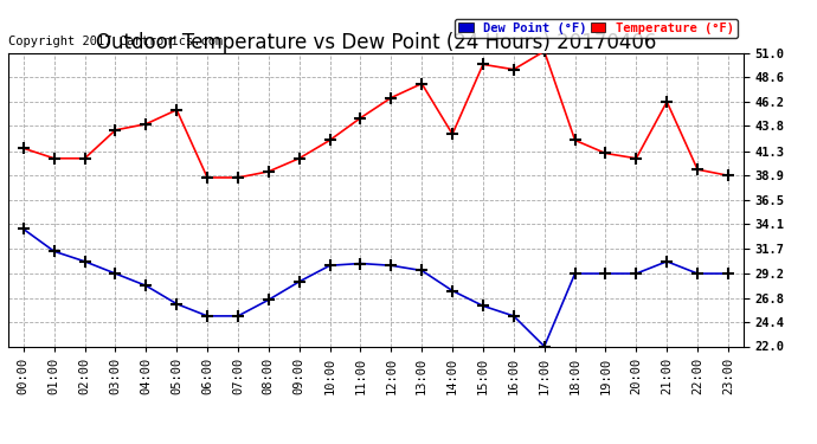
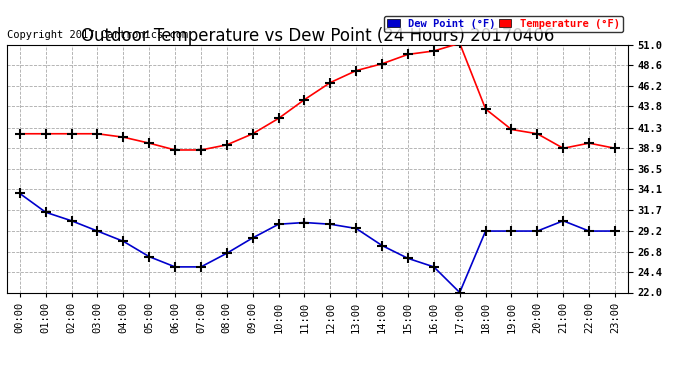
Temperature (°F)/00:00: 41.6 -> 40.6
Temperature (°F)/03:00: 43.4 -> 40.6
Temperature (°F)/04:00: 44.0 -> 40.2
Temperature (°F)/05:00: 45.4 -> 39.5
Temperature (°F)/14:00: 43.0 -> 48.8
Temperature (°F)/16:00: 49.4 -> 50.3
Temperature (°F)/18:00: 42.4 -> 43.5
Temperature (°F)/21:00: 46.2 -> 38.9
